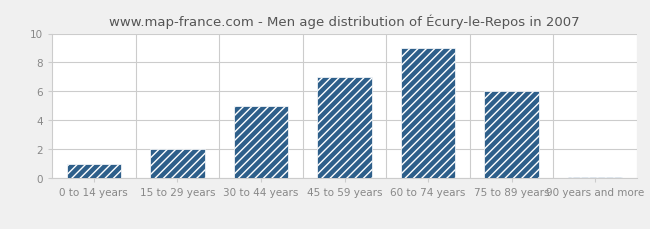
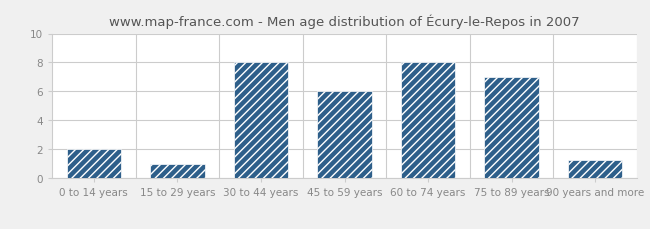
0 to 14 years: 1.0 -> 2.0
15 to 29 years: 2.0 -> 1.0
30 to 44 years: 5.0 -> 8.0
45 to 59 years: 7.0 -> 6.0
60 to 74 years: 9.0 -> 8.0
75 to 89 years: 6.0 -> 7.0
90 years and more: 0.1 -> 1.3
